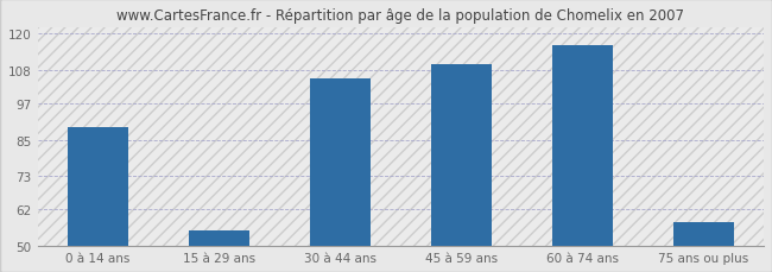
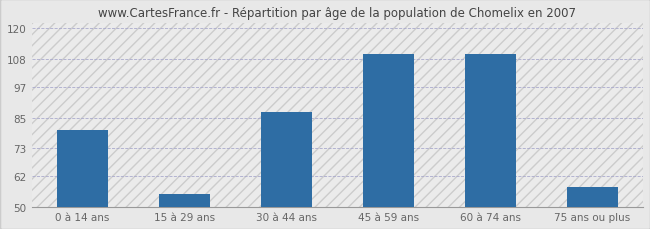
0 à 14 ans: 89 -> 80
30 à 44 ans: 105 -> 87
60 à 74 ans: 116 -> 110
